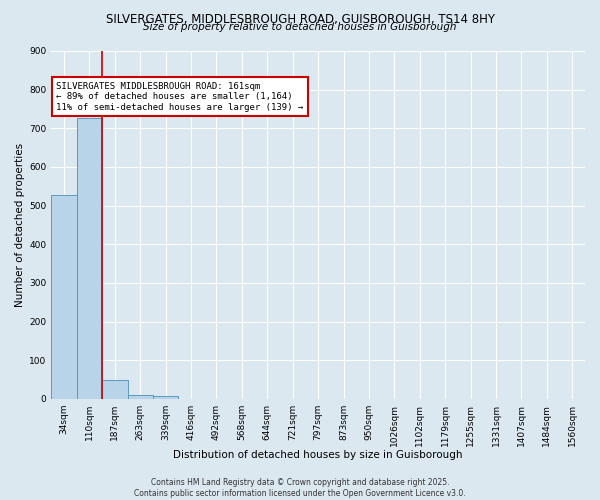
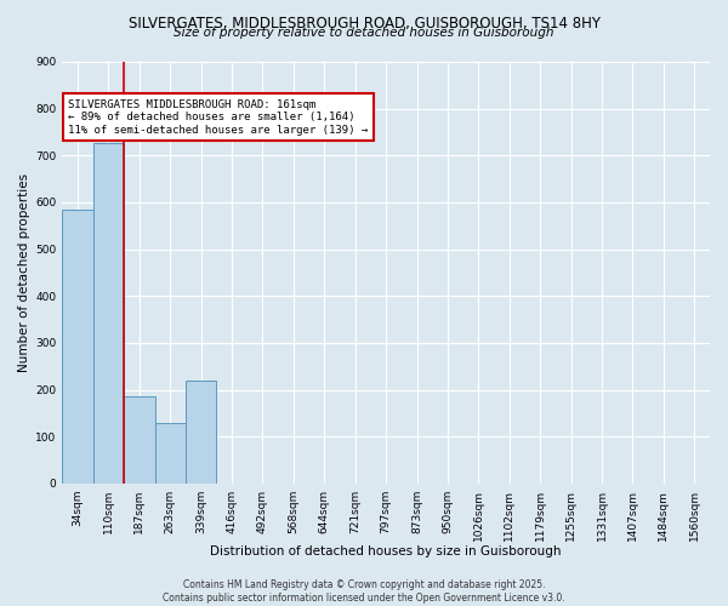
34sqm: 527 -> 585
187sqm: 48 -> 185
263sqm: 10 -> 130
339sqm: 8 -> 220
